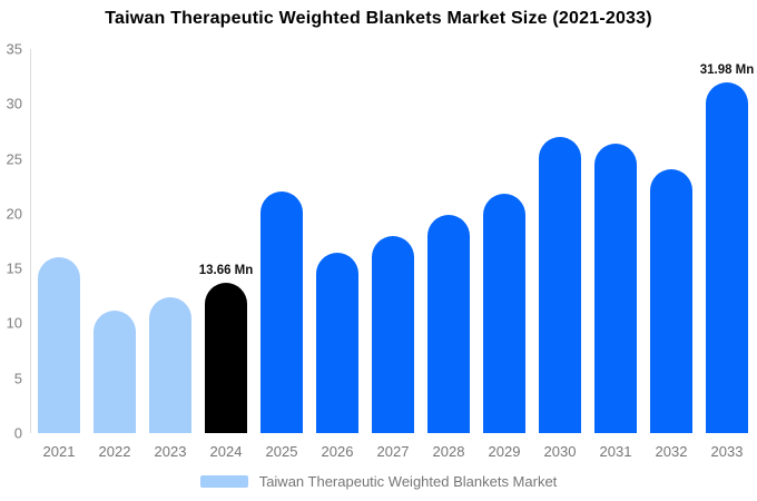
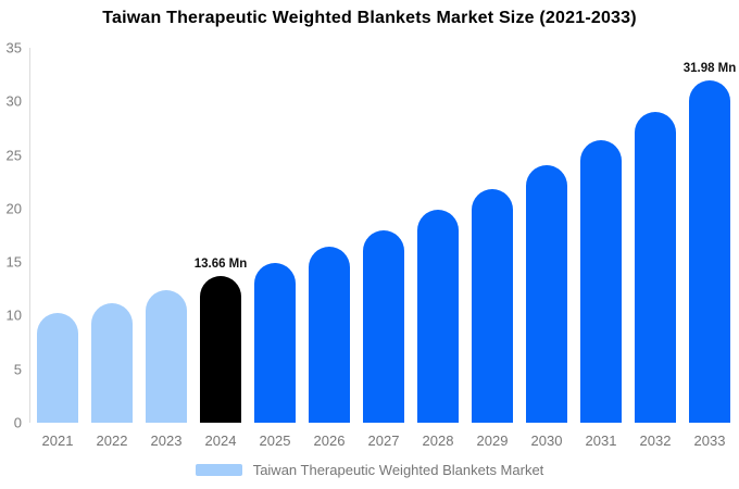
2021: 16 -> 10
2025: 22 -> 15
2030: 27 -> 24
2032: 24 -> 29
